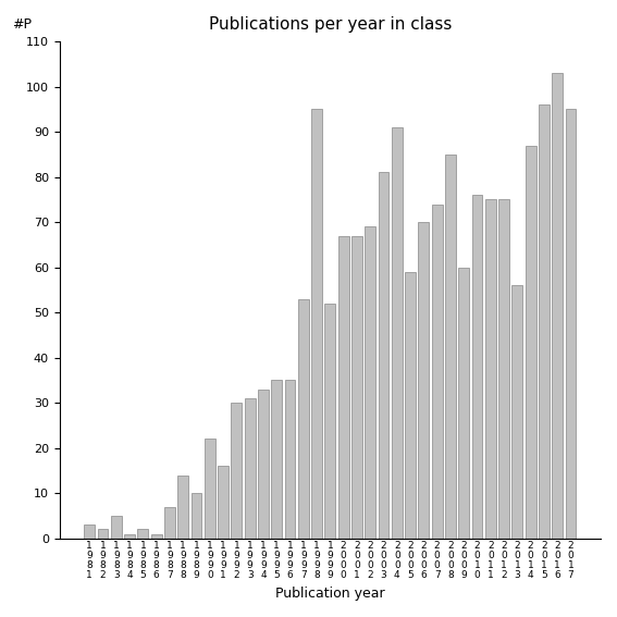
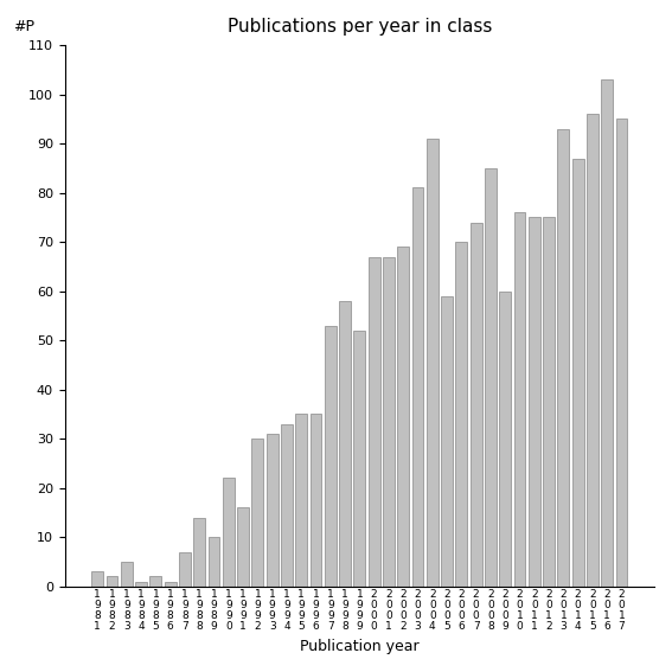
1 9 9 8: 95 -> 58
2 0 1 3: 56 -> 93
